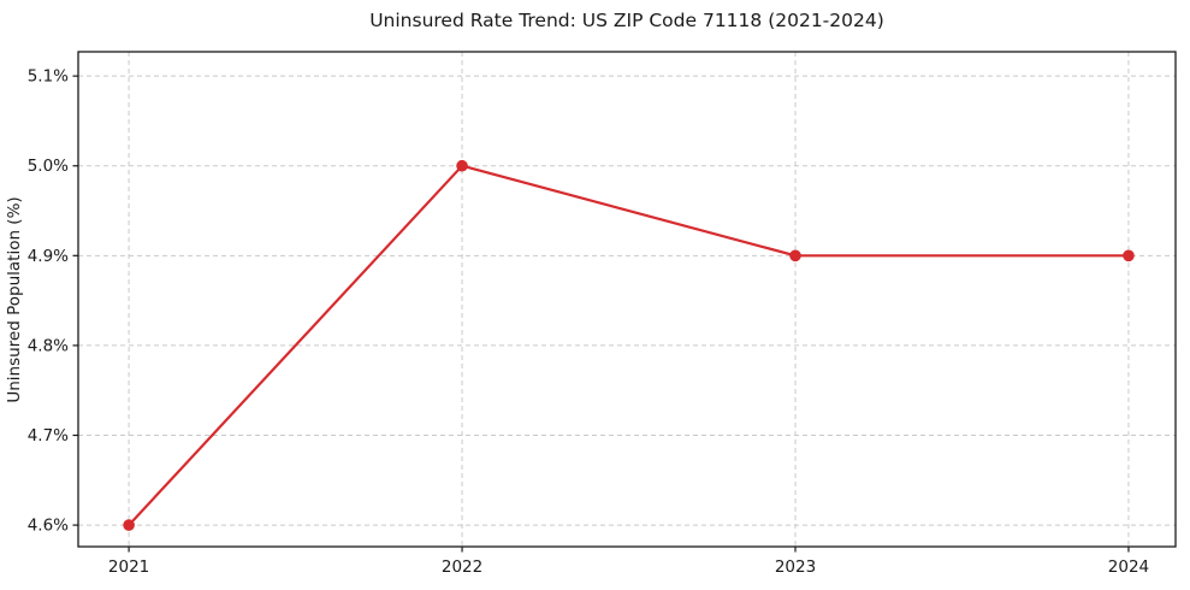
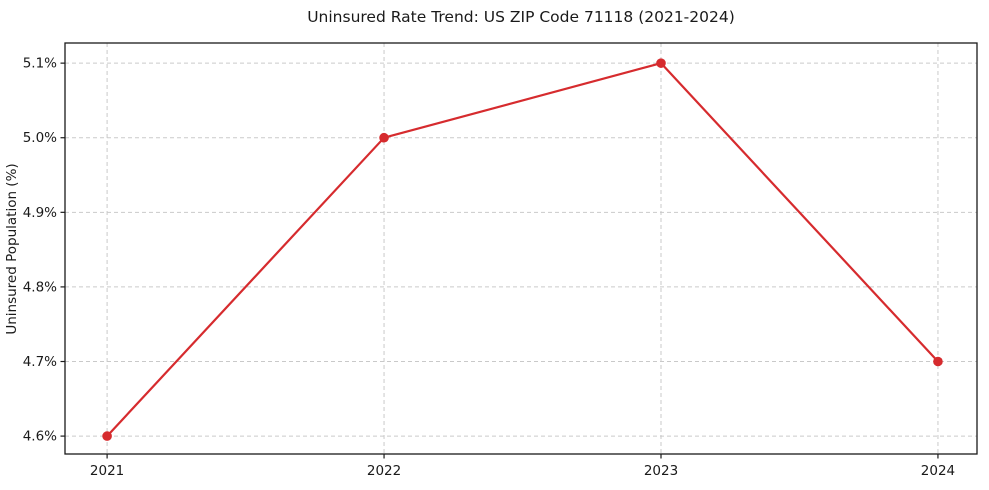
2023: 4.9% -> 5.1%
2024: 4.9% -> 4.7%
